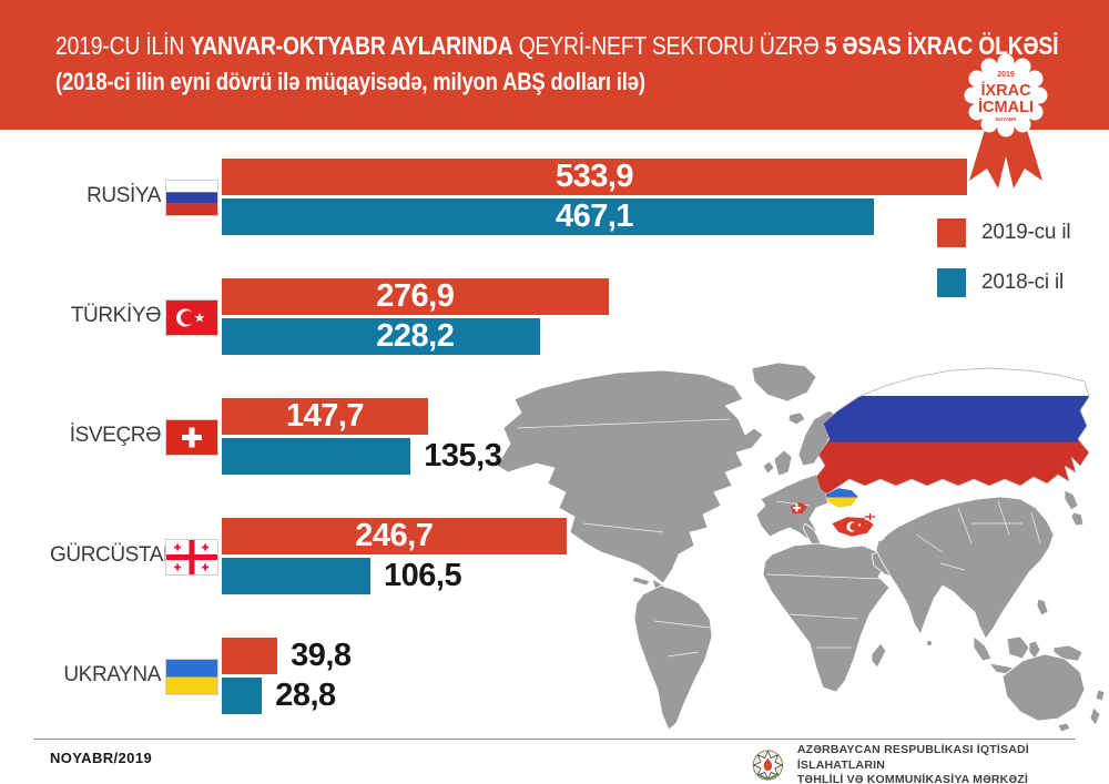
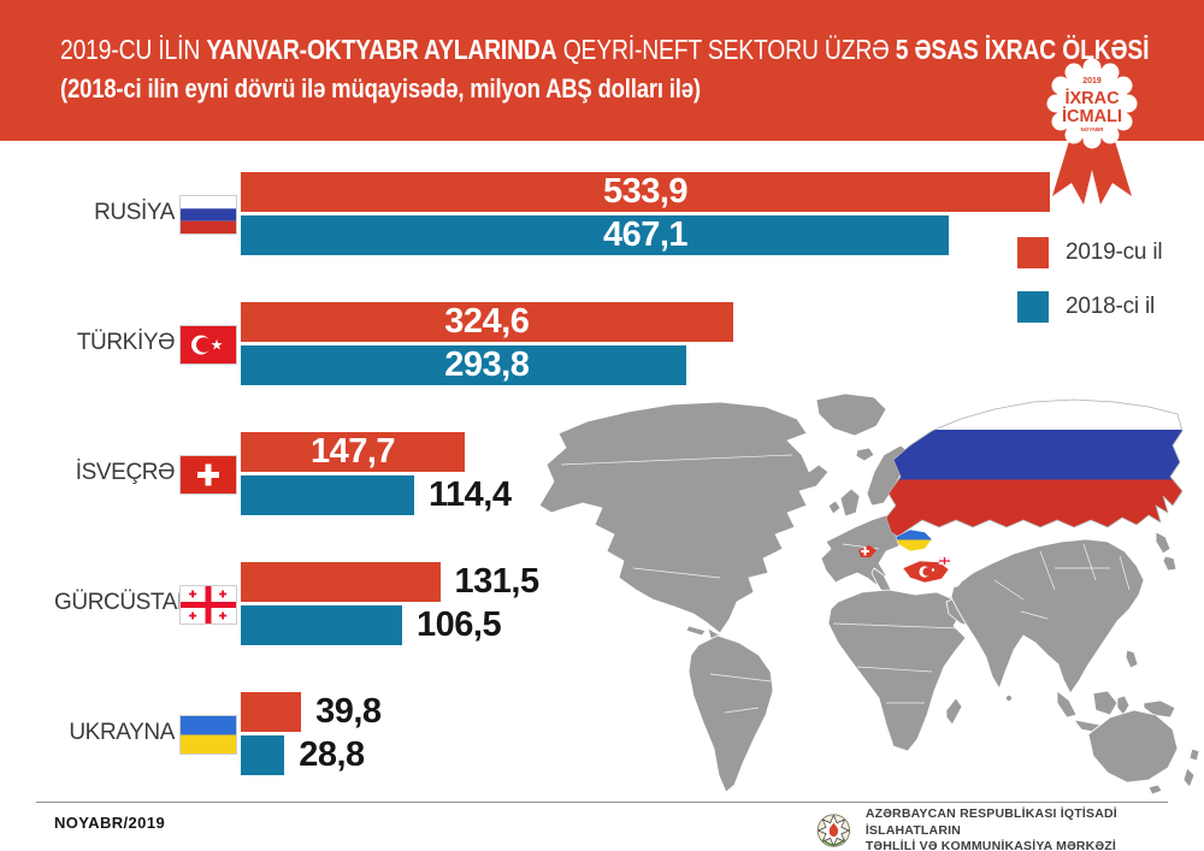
2019-cu il/TÜRKİYƏ: 276,9 -> 324,6
2018-ci il/TÜRKİYƏ: 228,2 -> 293,8
2018-ci il/İSVEÇRƏ: 135,3 -> 114,4
2019-cu il/GÜRCÜSTAN: 246,7 -> 131,5
